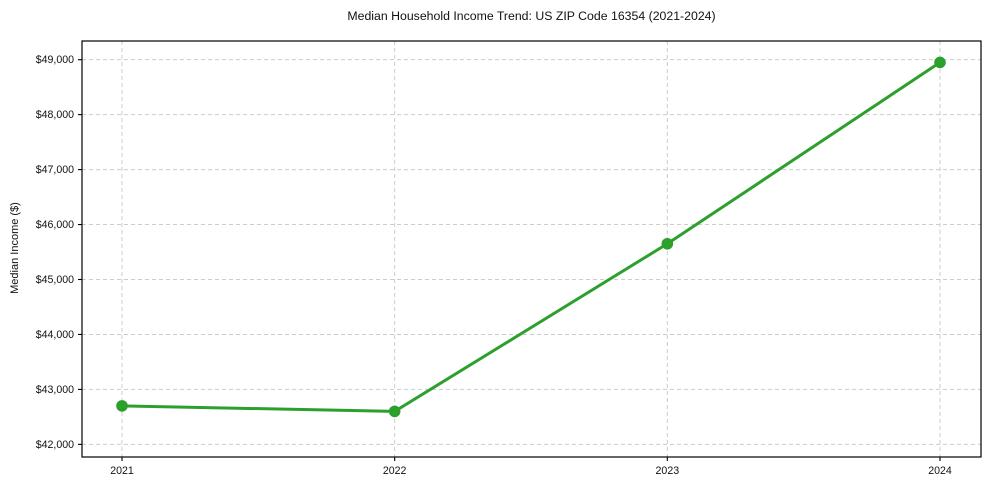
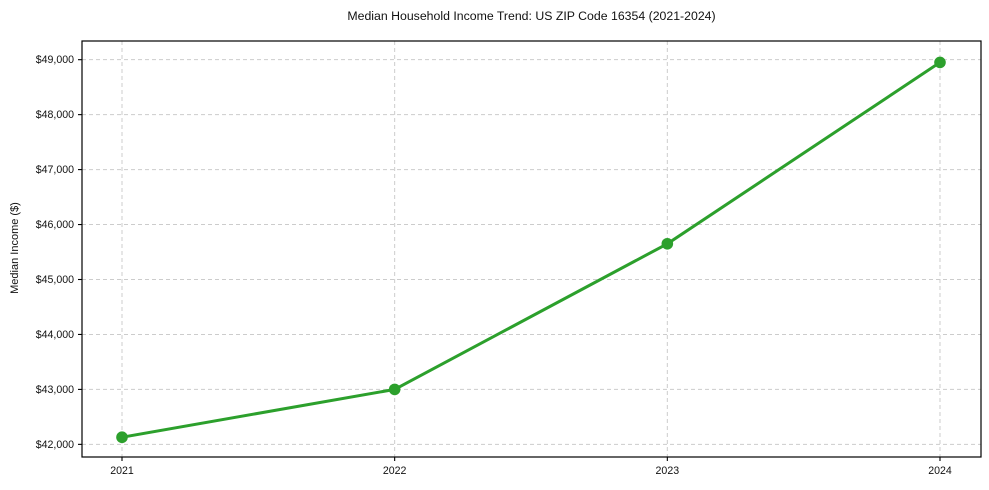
2021: $42700 -> $42100
2022: $42600 -> $43000
